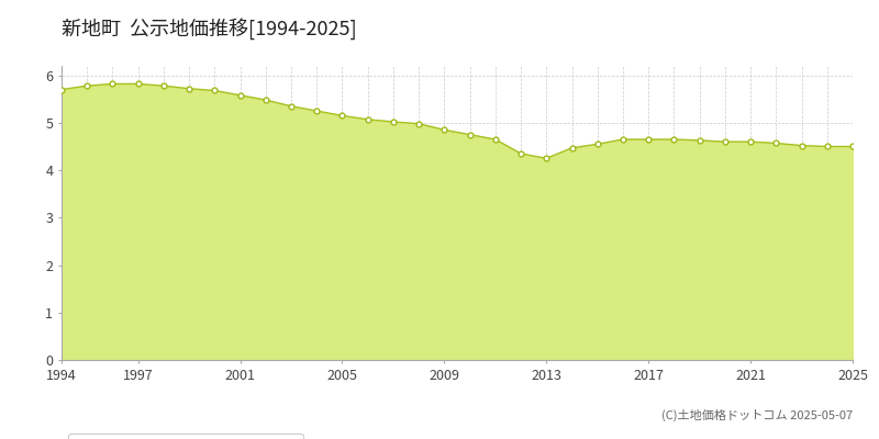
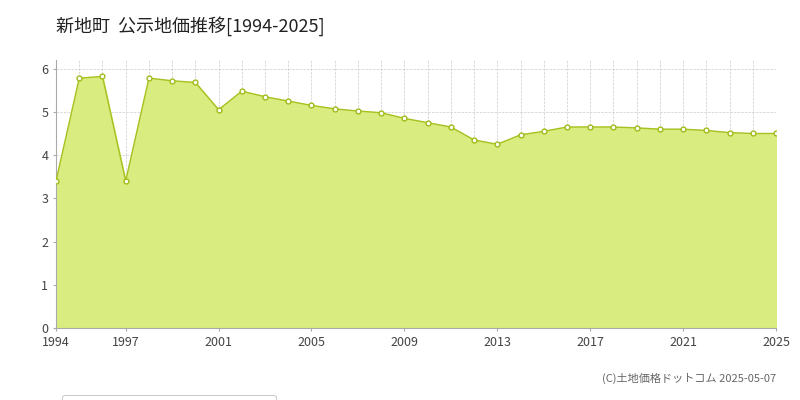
1994: 5.70 -> 3.40
1997: 5.82 -> 3.40
2001: 5.58 -> 5.05
